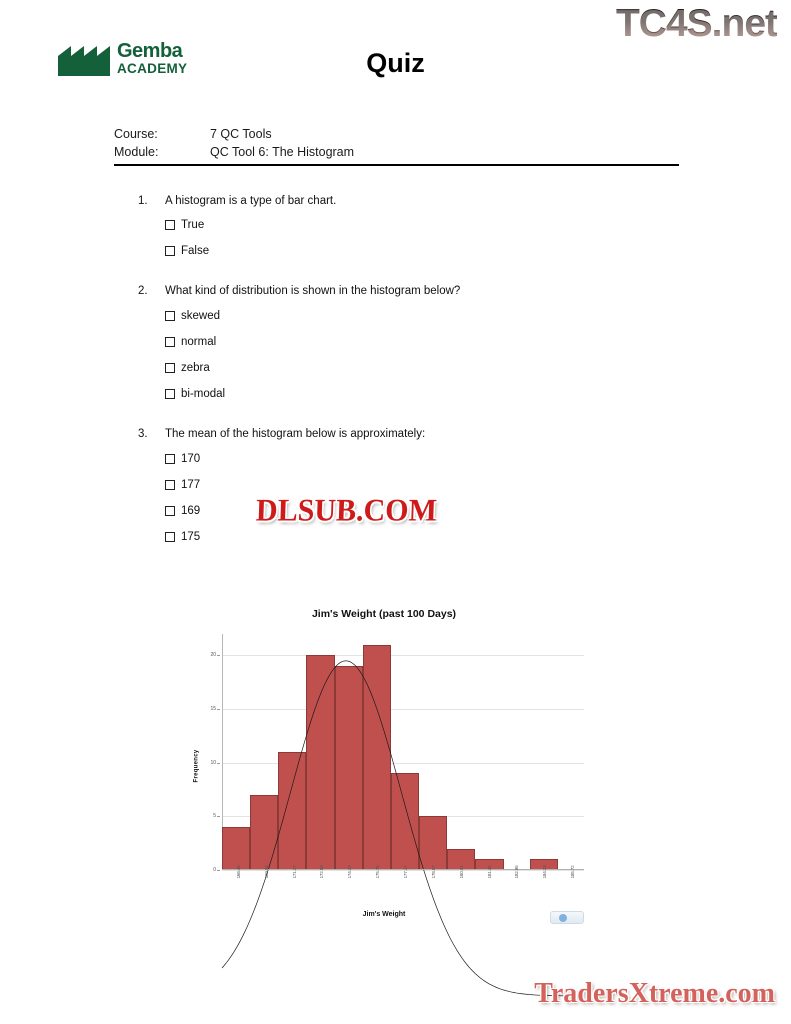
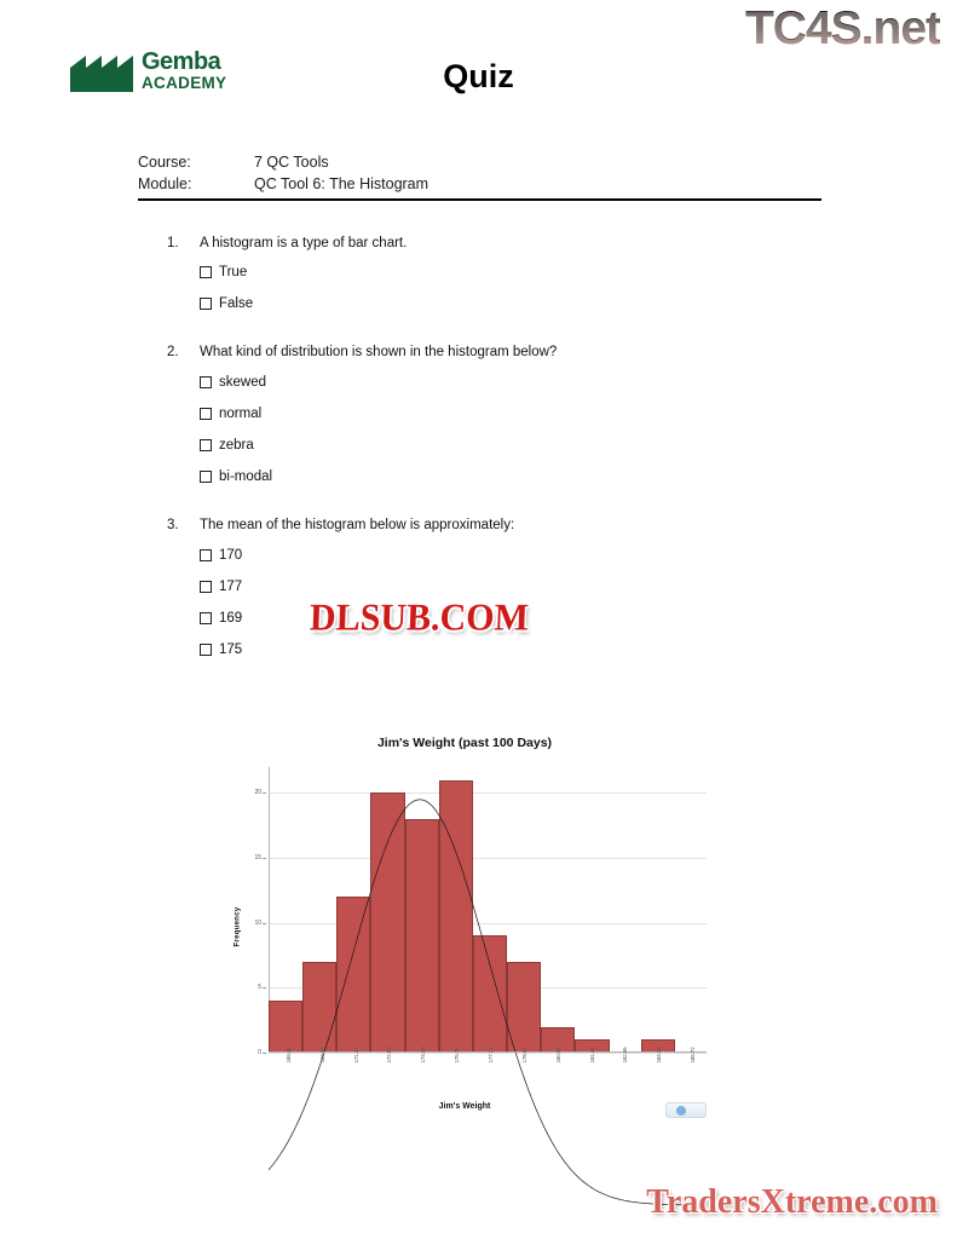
171.37: 11 -> 12
174.29: 19 -> 18
178.67: 5 -> 7
